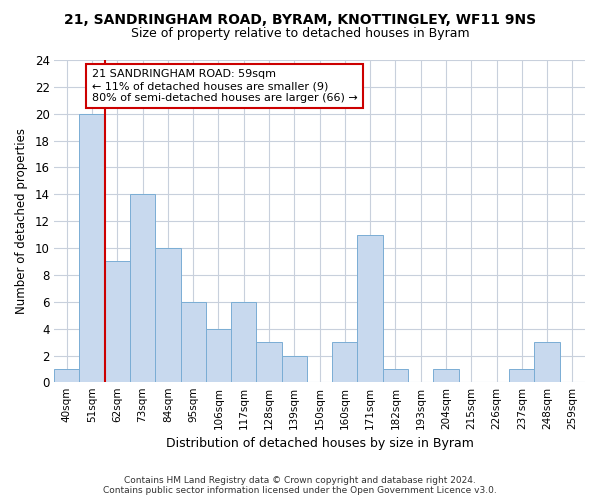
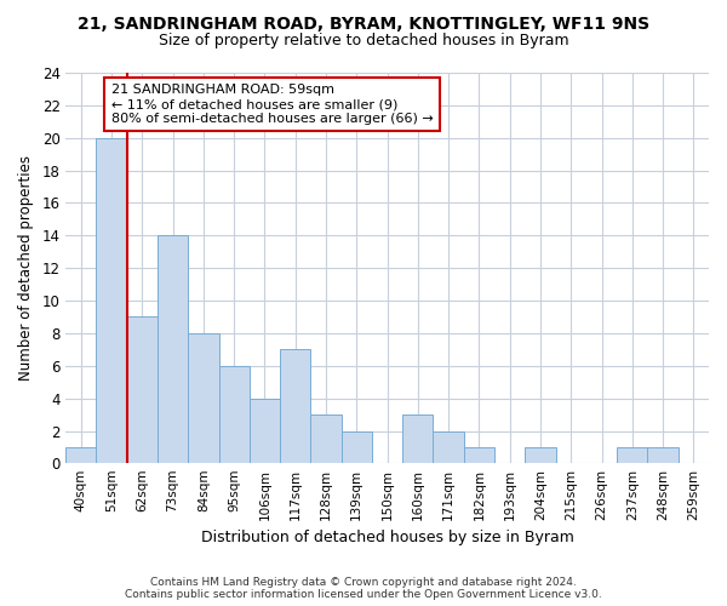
84sqm: 10 -> 8
117sqm: 6 -> 7
171sqm: 11 -> 2
248sqm: 3 -> 1
